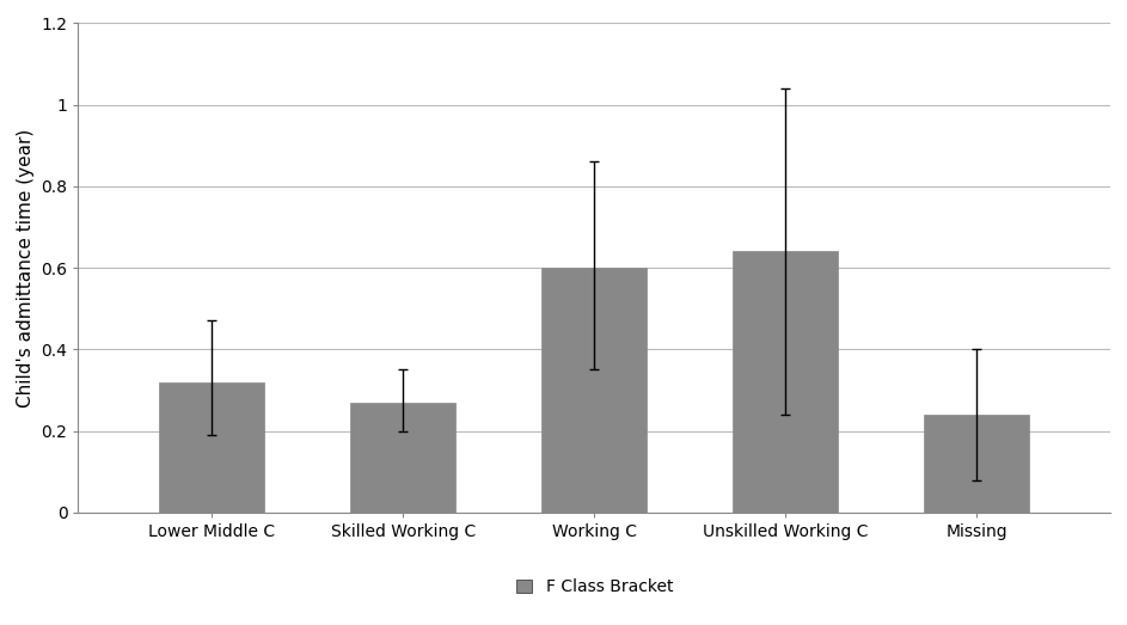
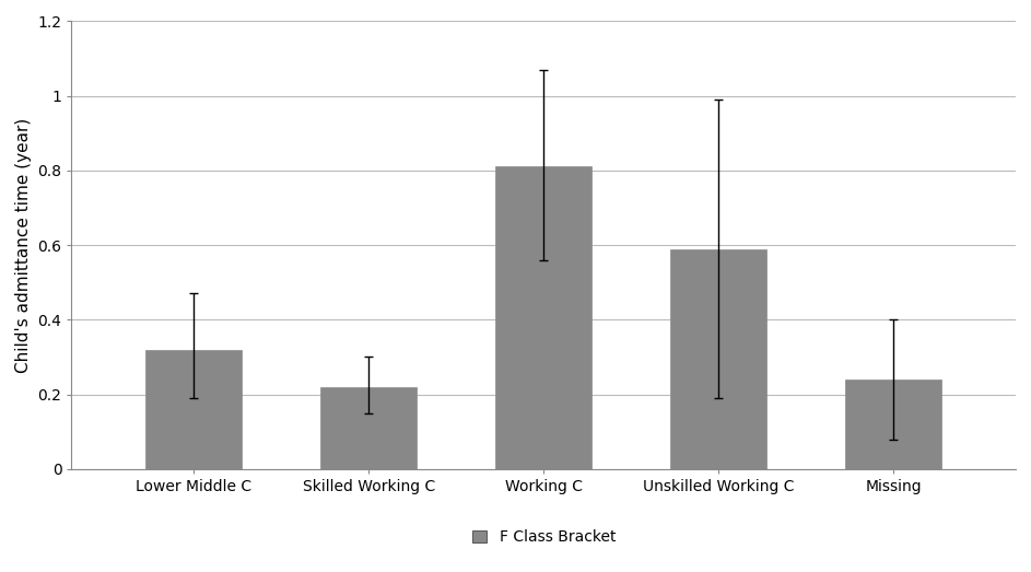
Skilled Working C: 0.27 -> 0.22
Working C: 0.60 -> 0.81
Unskilled Working C: 0.64 -> 0.59
